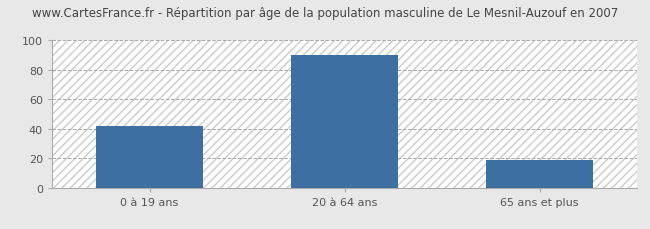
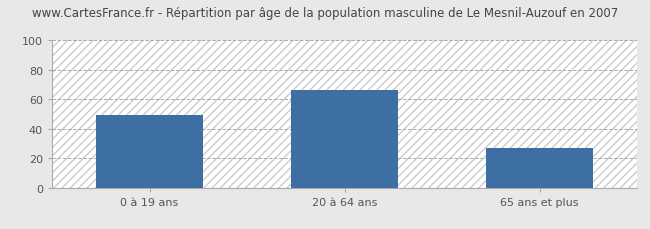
0 à 19 ans: 42 -> 49
20 à 64 ans: 90 -> 66
65 ans et plus: 19 -> 27
